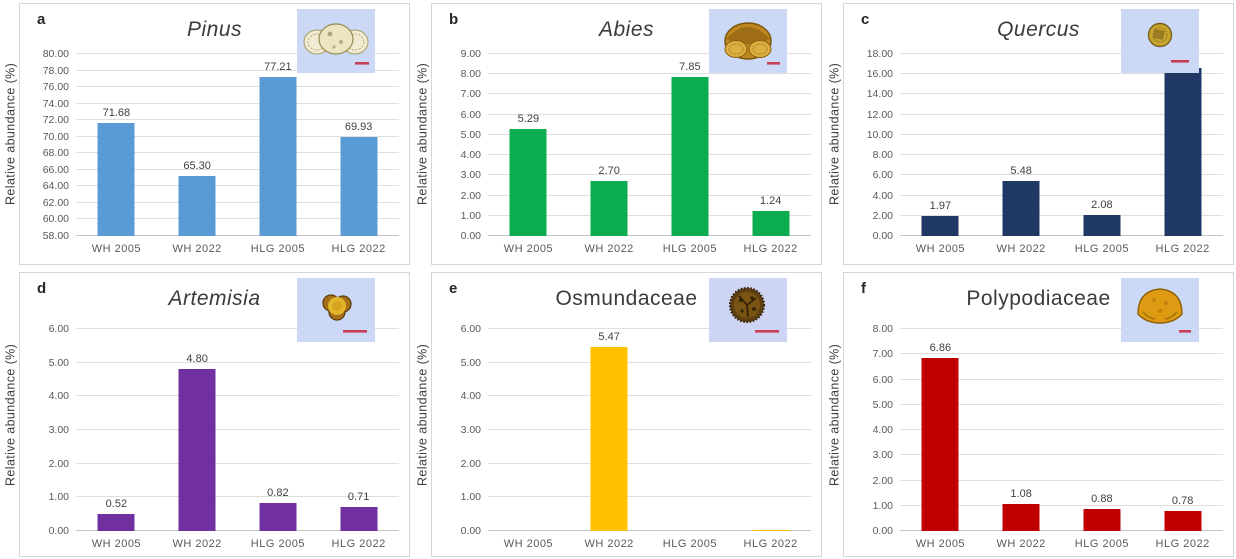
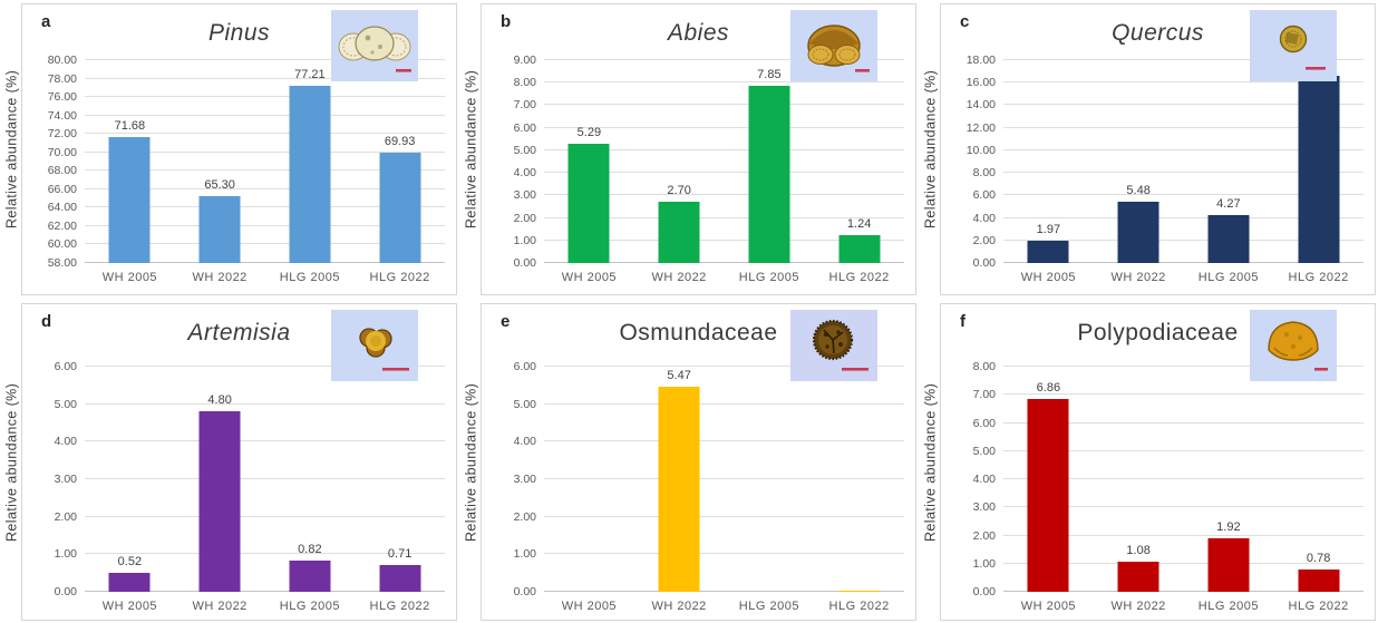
Quercus/HLG 2005: 2.08 -> 4.27
Polypodiaceae/HLG 2005: 0.88 -> 1.92
